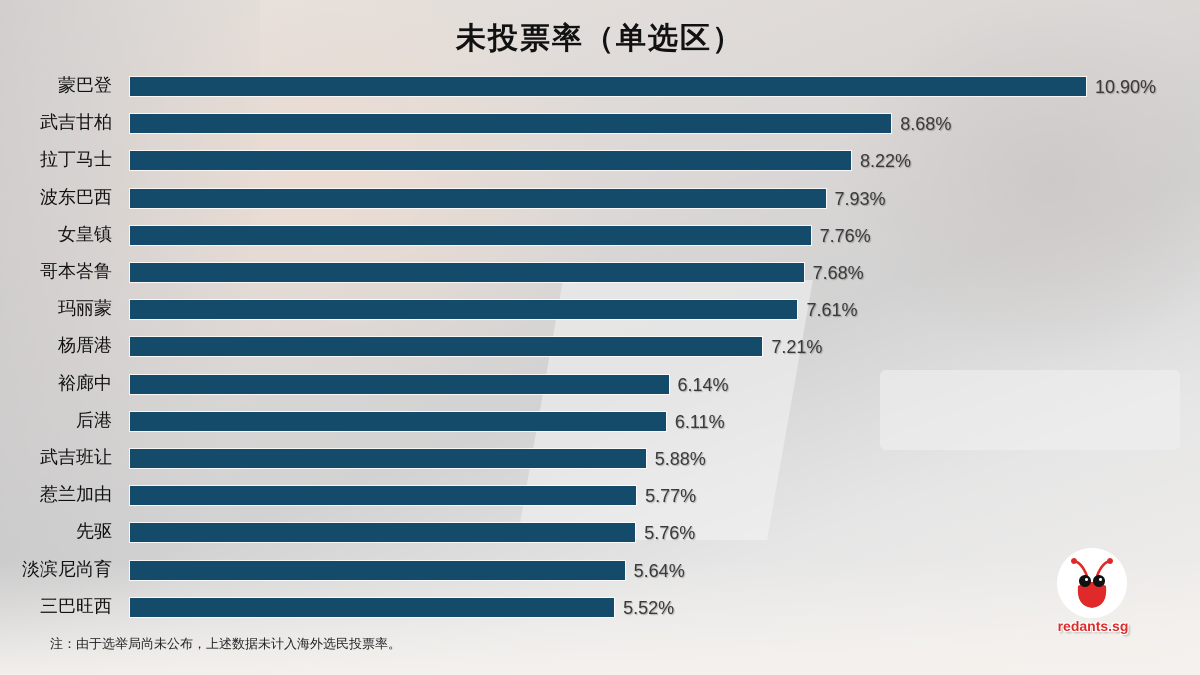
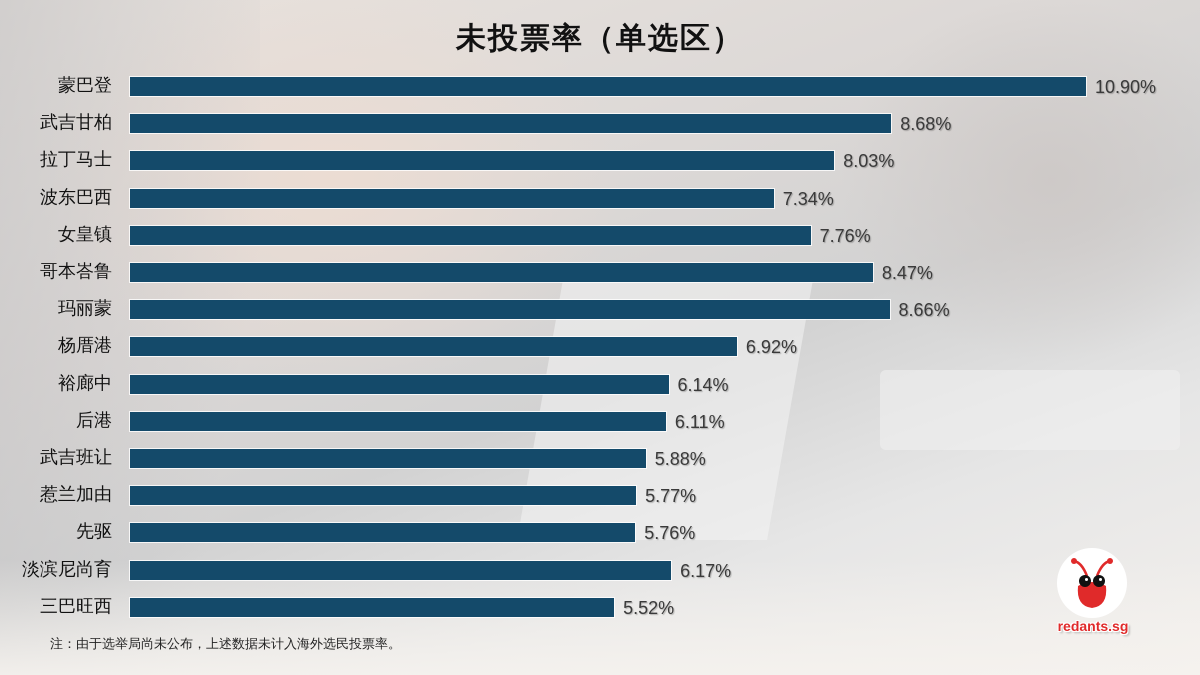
拉丁马士: 8.22% -> 8.03%
波东巴西: 7.93% -> 7.34%
哥本峇鲁: 7.68% -> 8.47%
玛丽蒙: 7.61% -> 8.66%
杨厝港: 7.21% -> 6.92%
淡滨尼尚育: 5.64% -> 6.17%
